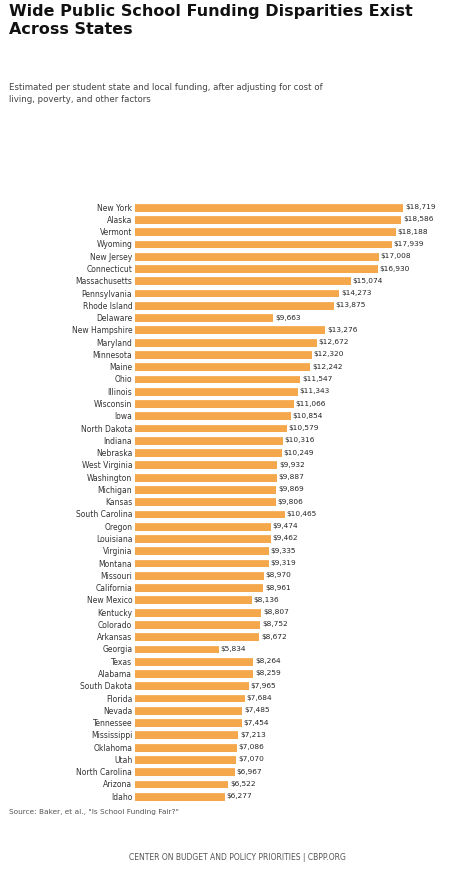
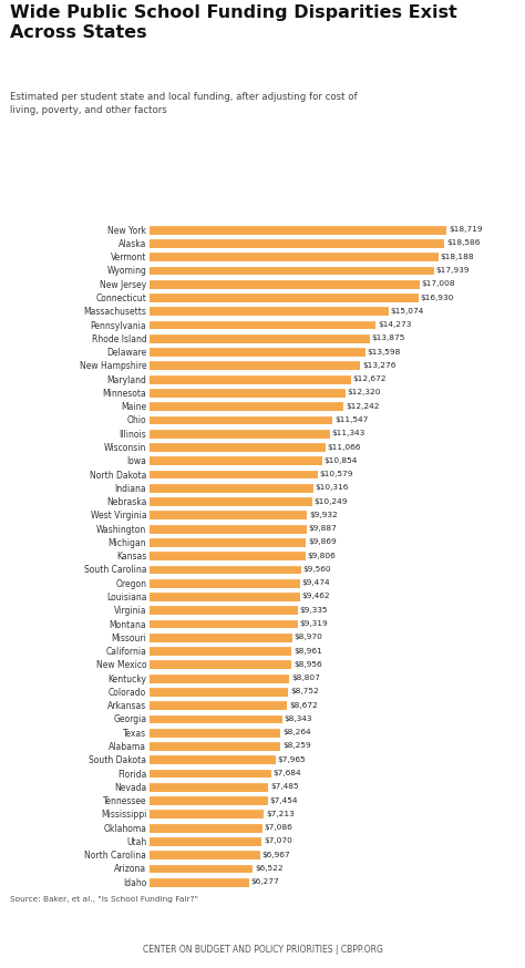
Delaware: $9,663 -> $13,598
South Carolina: $10,465 -> $9,560
New Mexico: $8,136 -> $8,956
Georgia: $5,834 -> $8,343
